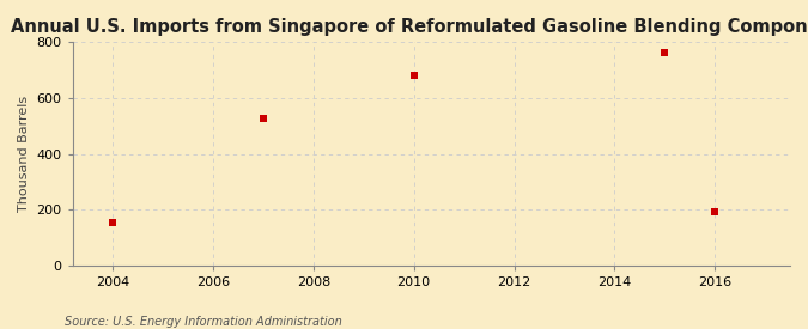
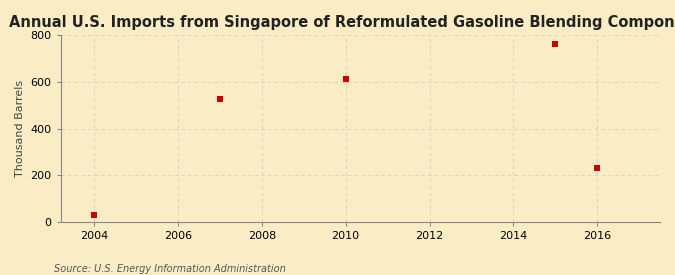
2004: 155 -> 30
2010: 680 -> 614
2016: 190 -> 232
